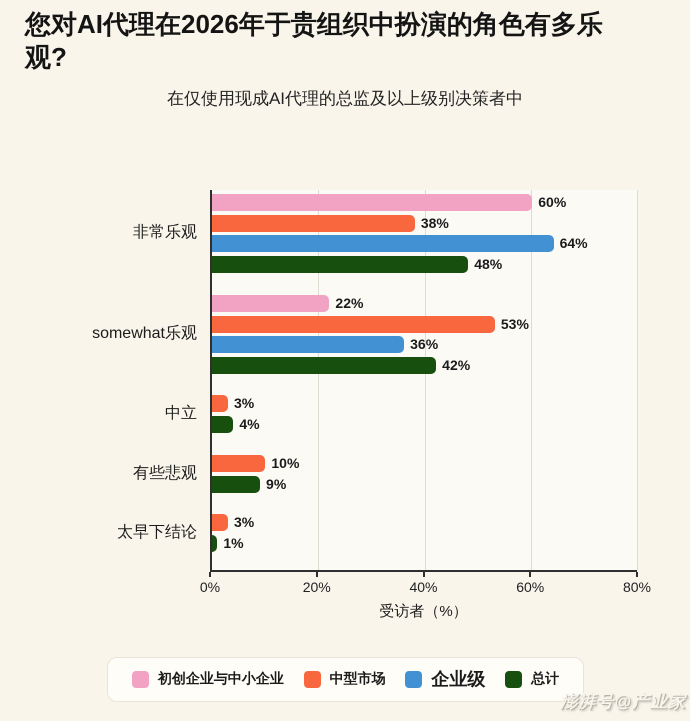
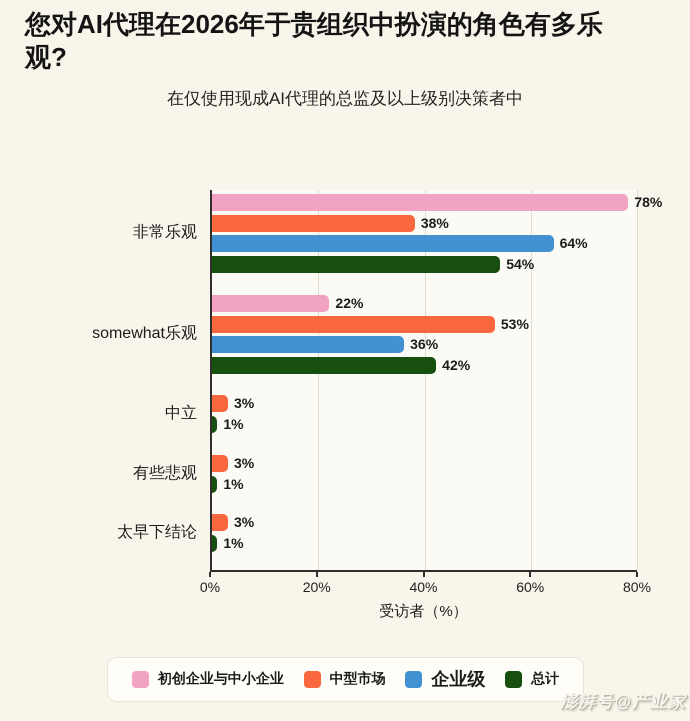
初创企业与中小企业/非常乐观: 60% -> 78%
总计/非常乐观: 48% -> 54%
总计/中立: 4% -> 1%
中型市场/有些悲观: 10% -> 3%
总计/有些悲观: 9% -> 1%
